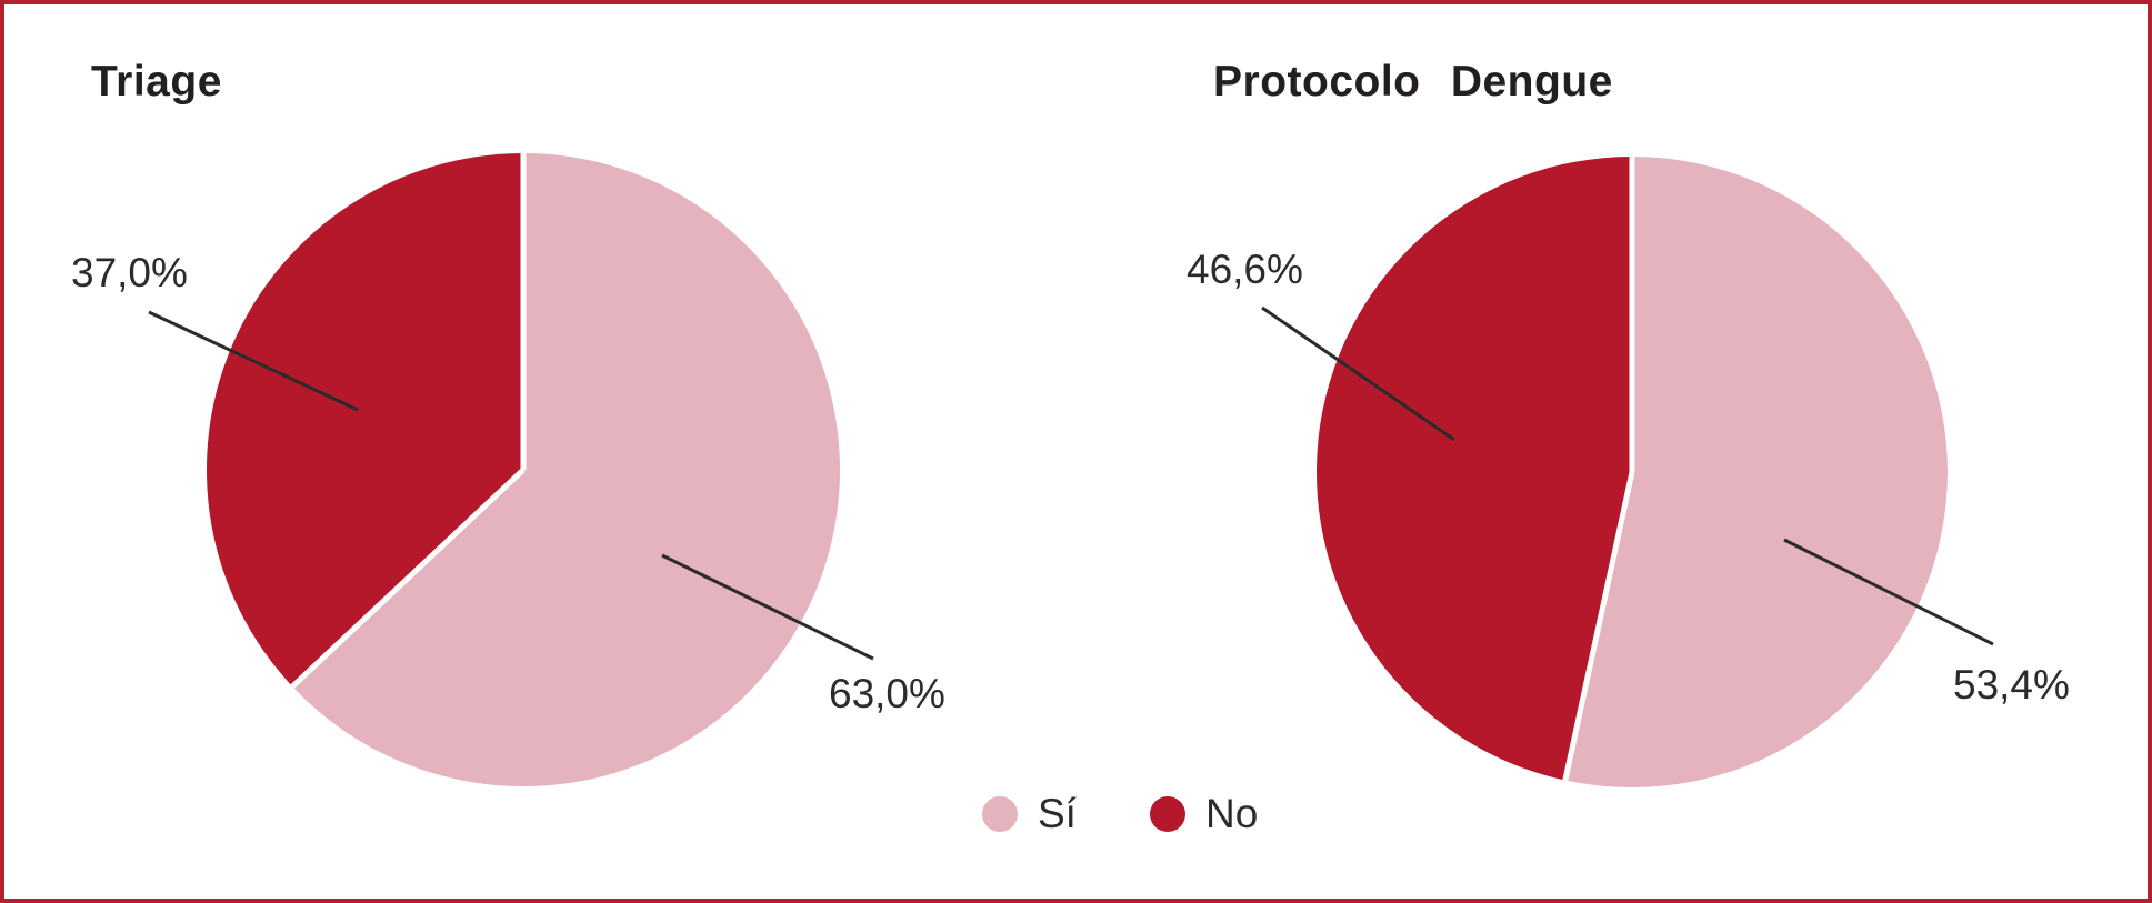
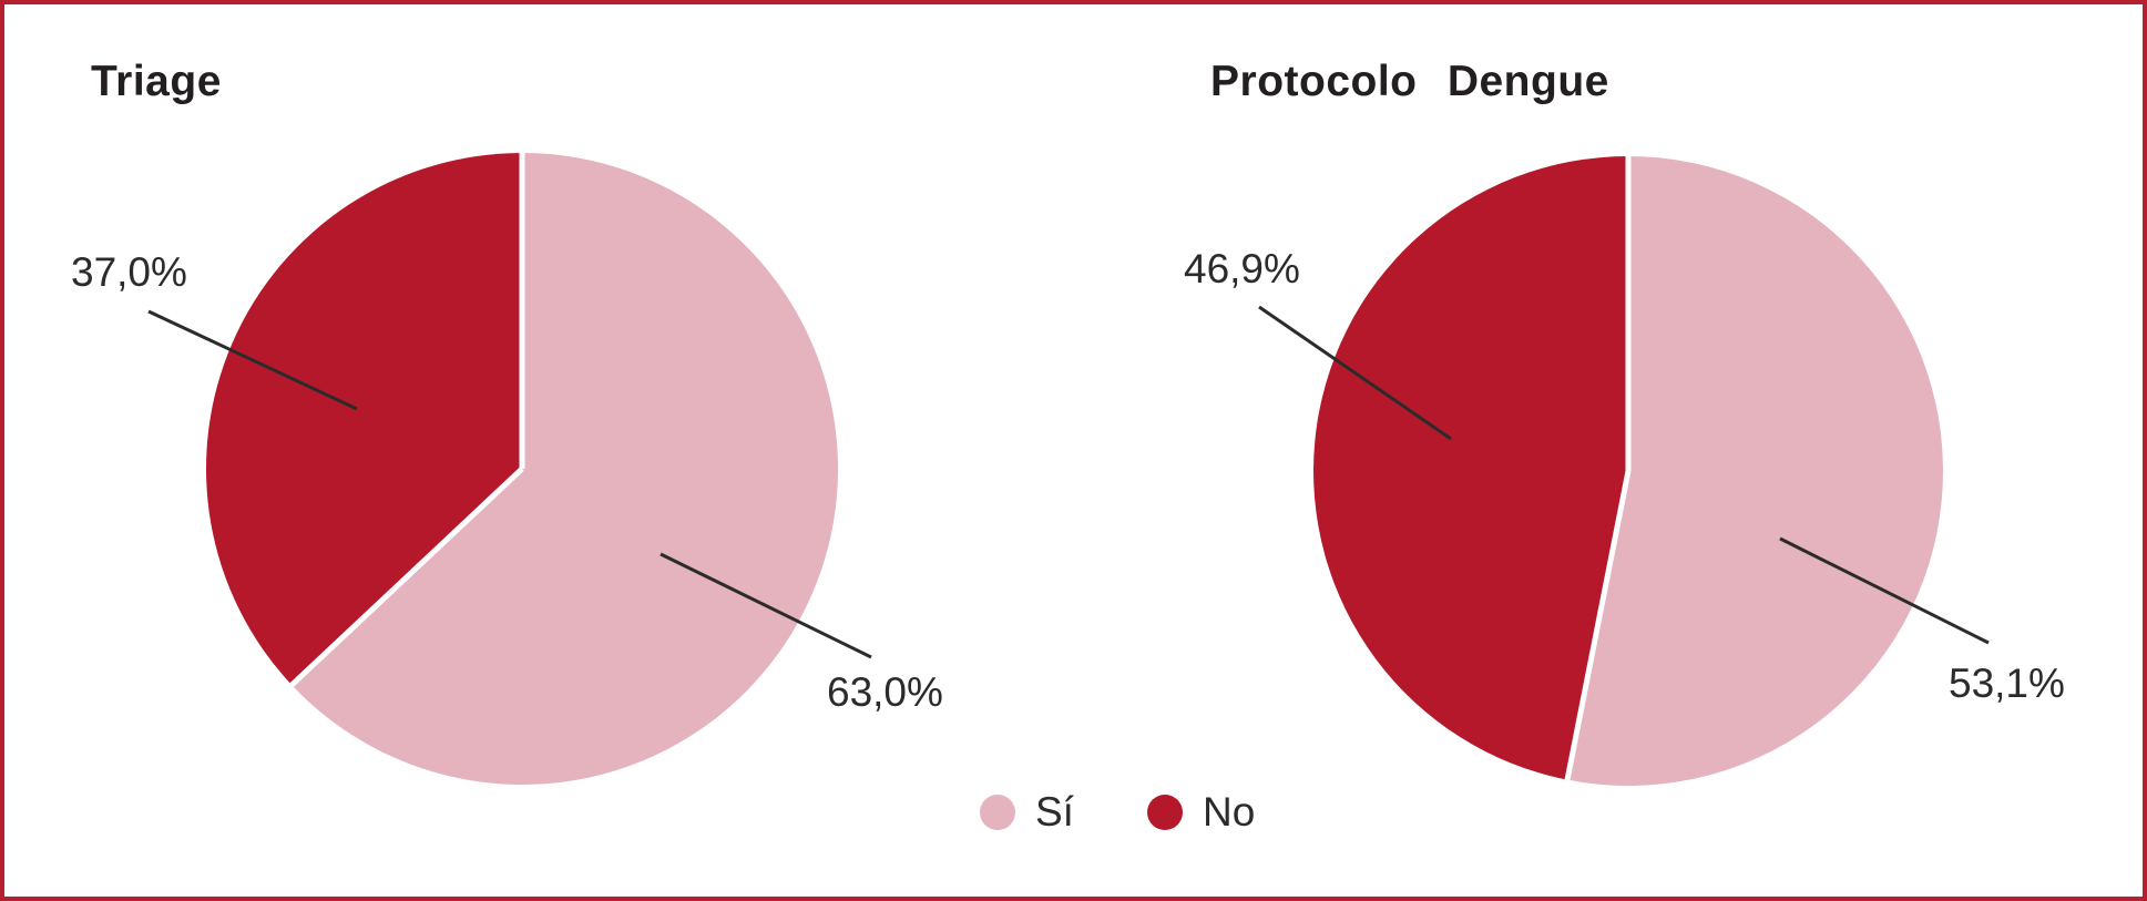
Protocolo Dengue/Sí: 53,4% -> 53,1%
Protocolo Dengue/No: 46,6% -> 46,9%
